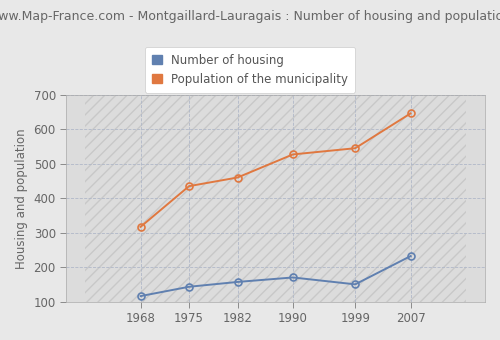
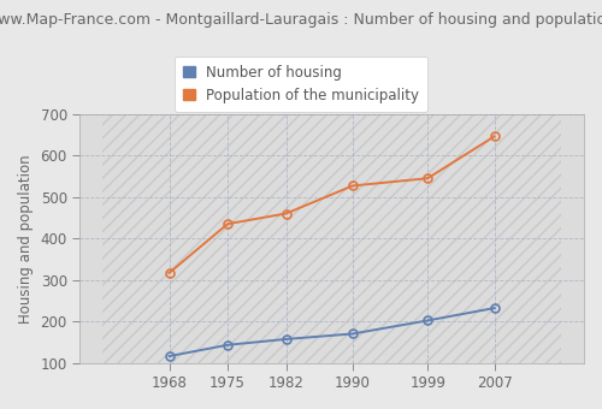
Number of housing/1999: 150 -> 202
